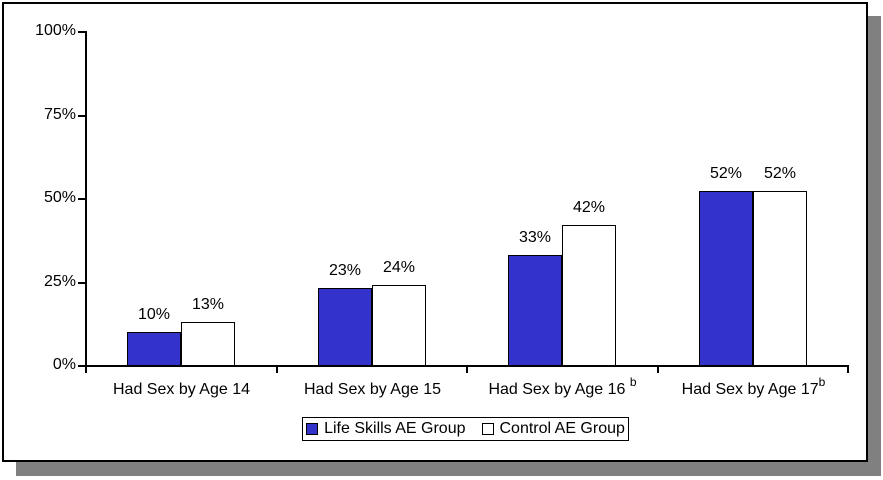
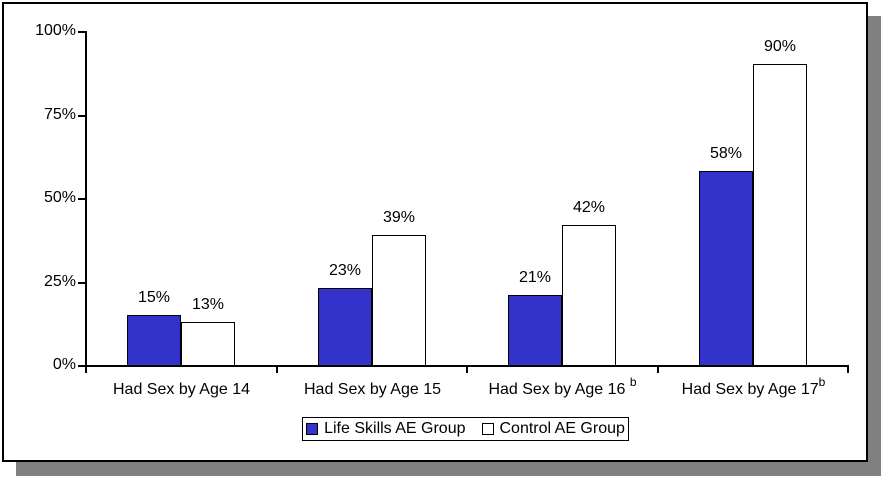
Life Skills AE Group/Had Sex by Age 14: 10% -> 15%
Control AE Group/Had Sex by Age 15: 24% -> 39%
Life Skills AE Group/Had Sex by Age 16: 33% -> 21%
Life Skills AE Group/Had Sex by Age 17: 52% -> 58%
Control AE Group/Had Sex by Age 17: 52% -> 90%
